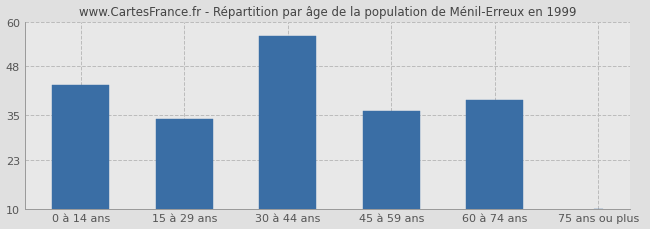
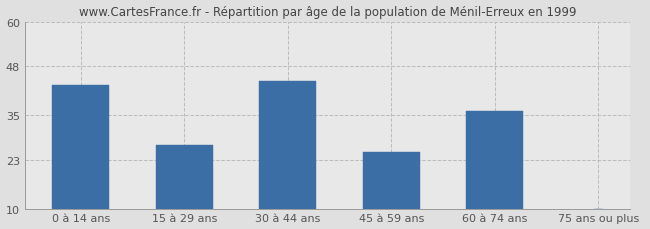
15 à 29 ans: 34 -> 27
30 à 44 ans: 56 -> 44
45 à 59 ans: 36 -> 25
60 à 74 ans: 39 -> 36
